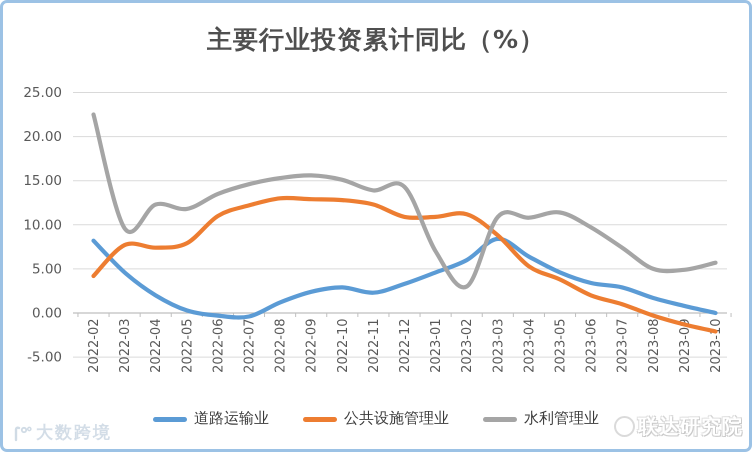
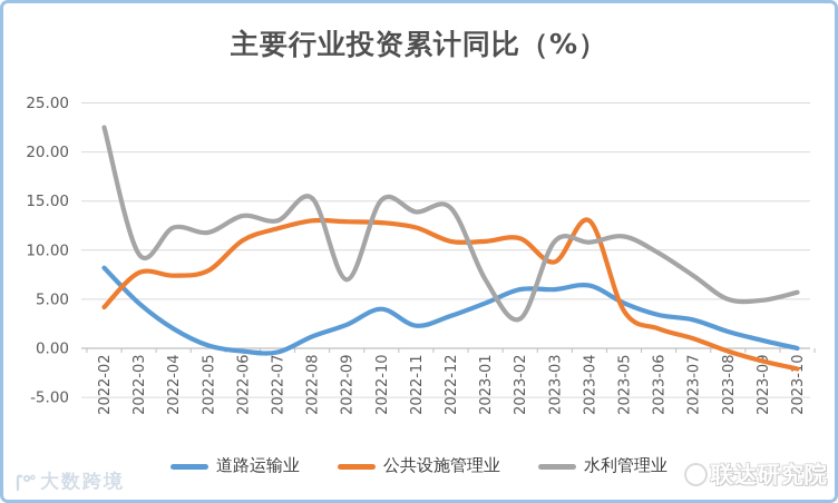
水利管理业/2022-07: 15 -> 13
水利管理业/2022-09: 16 -> 7
道路运输业/2022-10: 3 -> 4
道路运输业/2023-03: 8 -> 6
公共设施管理业/2023-04: 5 -> 13
